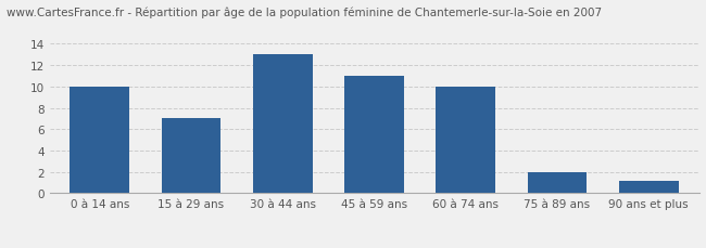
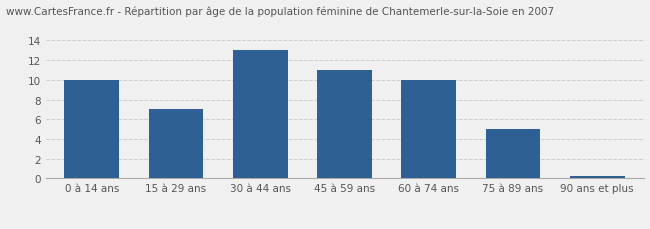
75 à 89 ans: 2.0 -> 5.0
90 ans et plus: 1.2 -> 0.2
